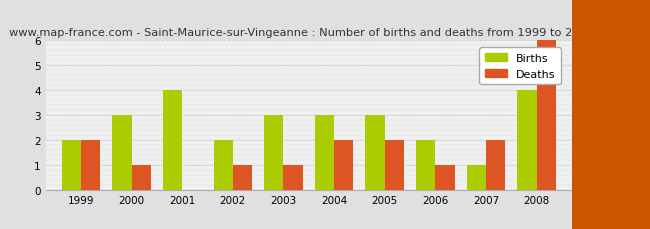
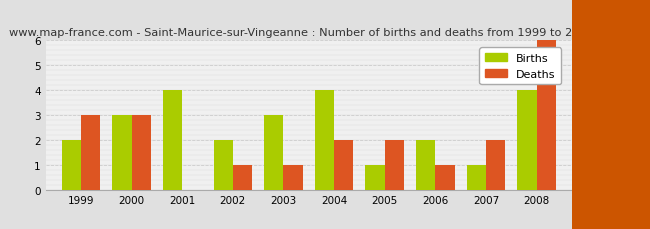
Deaths/1999: 2 -> 3
Deaths/2000: 1 -> 3
Births/2004: 3 -> 4
Births/2005: 3 -> 1
